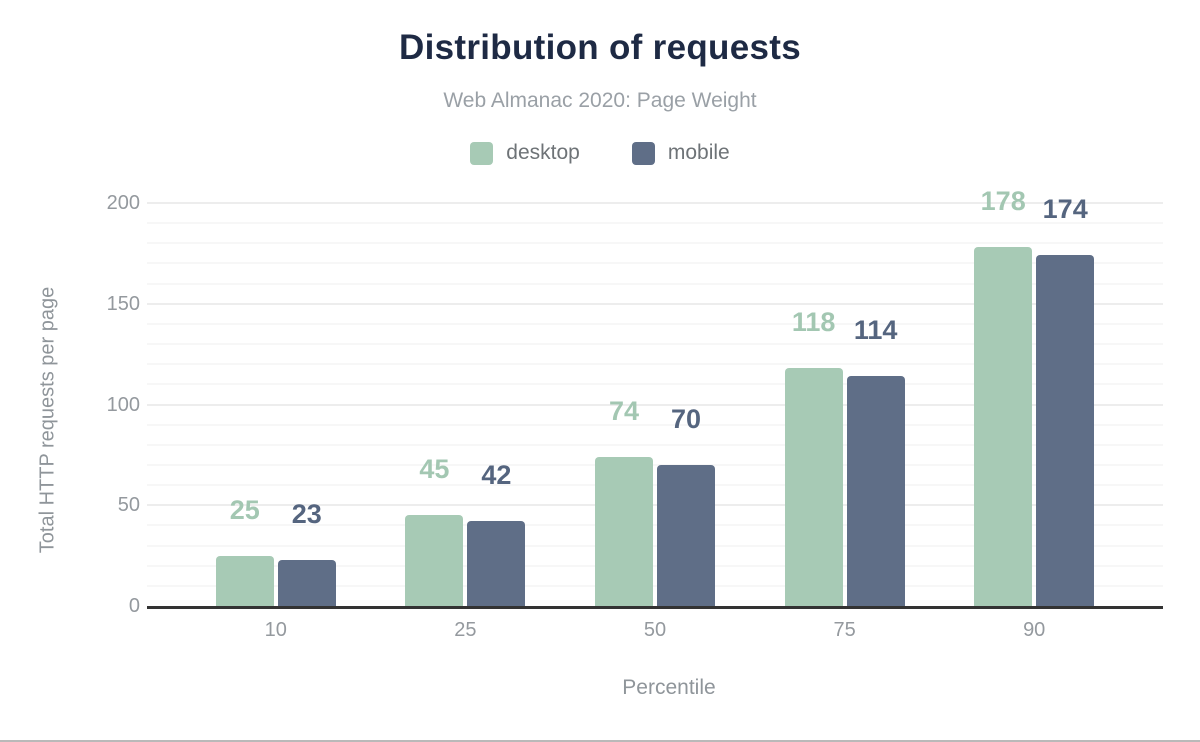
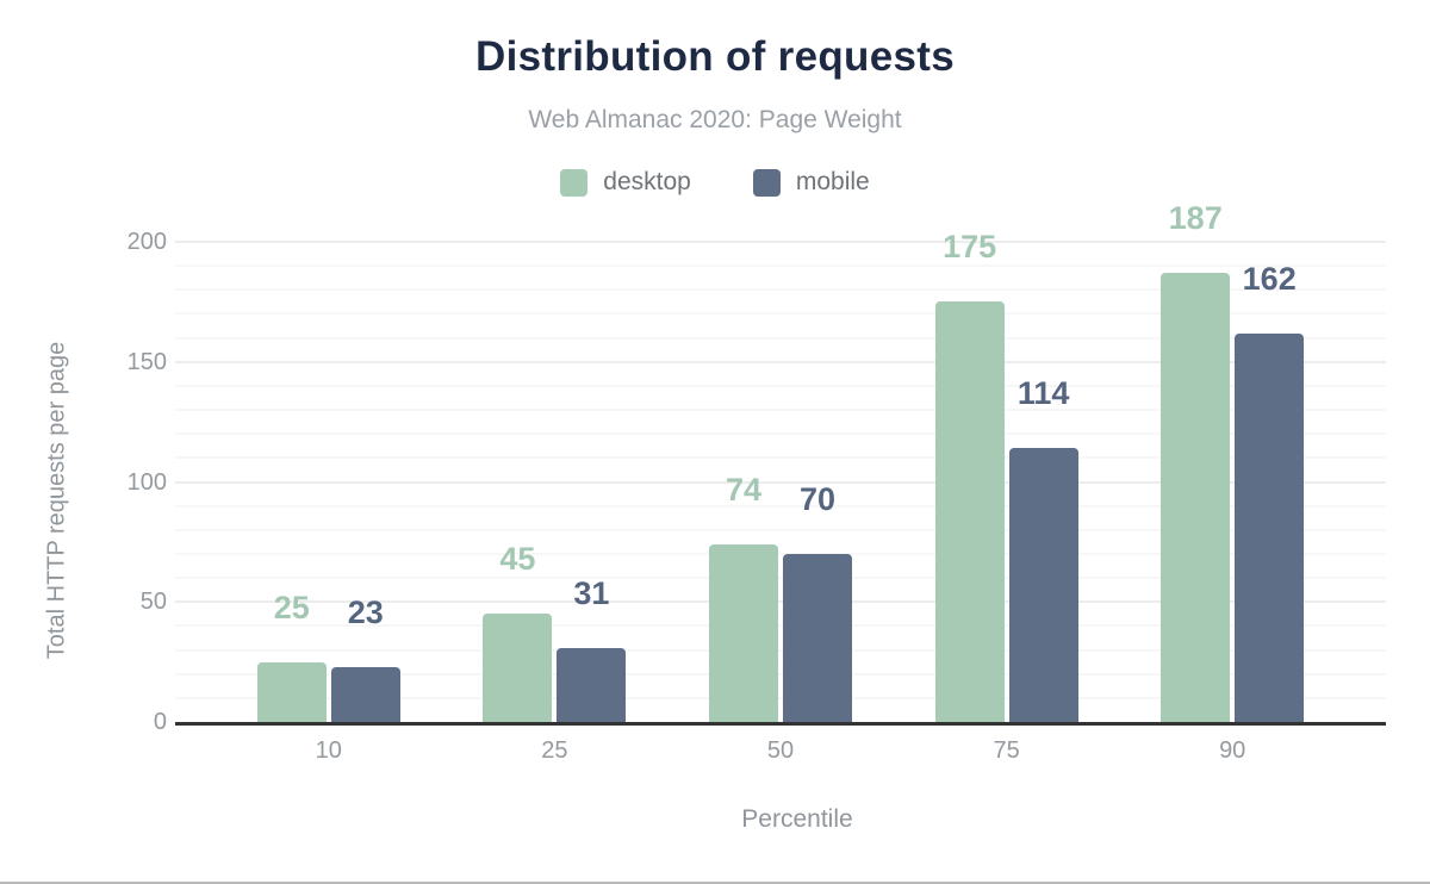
mobile/25: 42 -> 31
desktop/75: 118 -> 175
desktop/90: 178 -> 187
mobile/90: 174 -> 162
